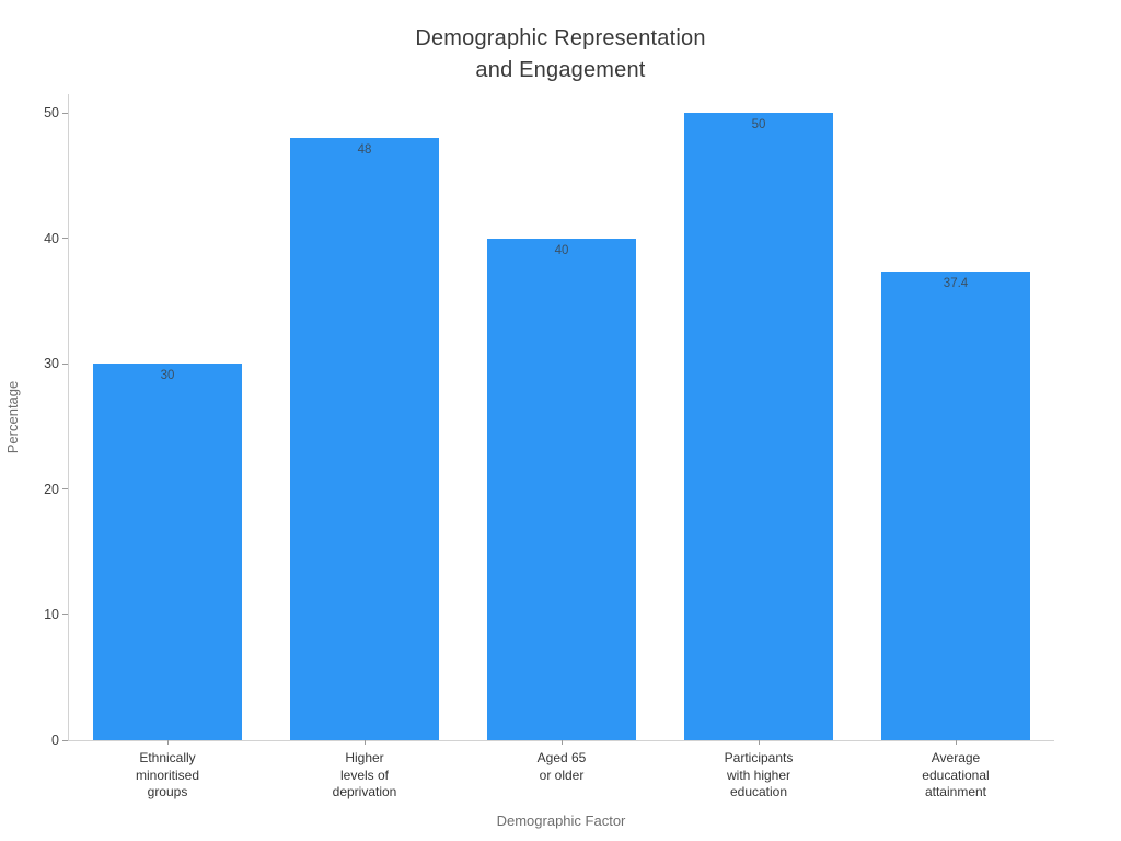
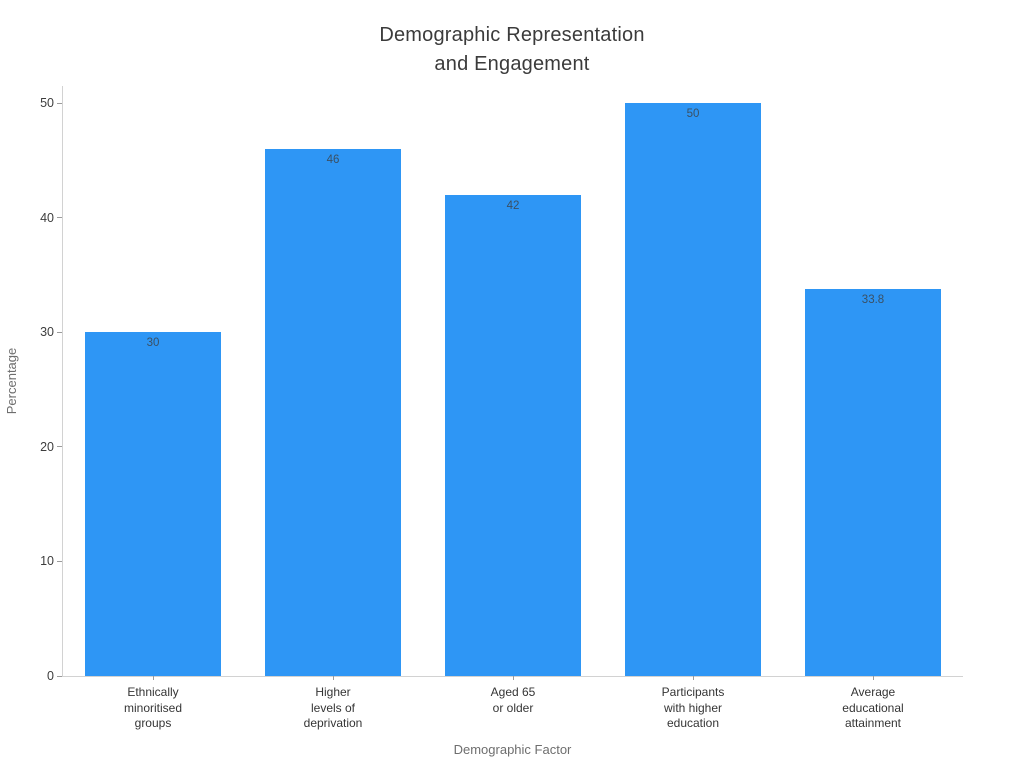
Higher levels of deprivation: 48 -> 46
Aged 65 or older: 40 -> 42
Average educational attainment: 37.4 -> 33.8
